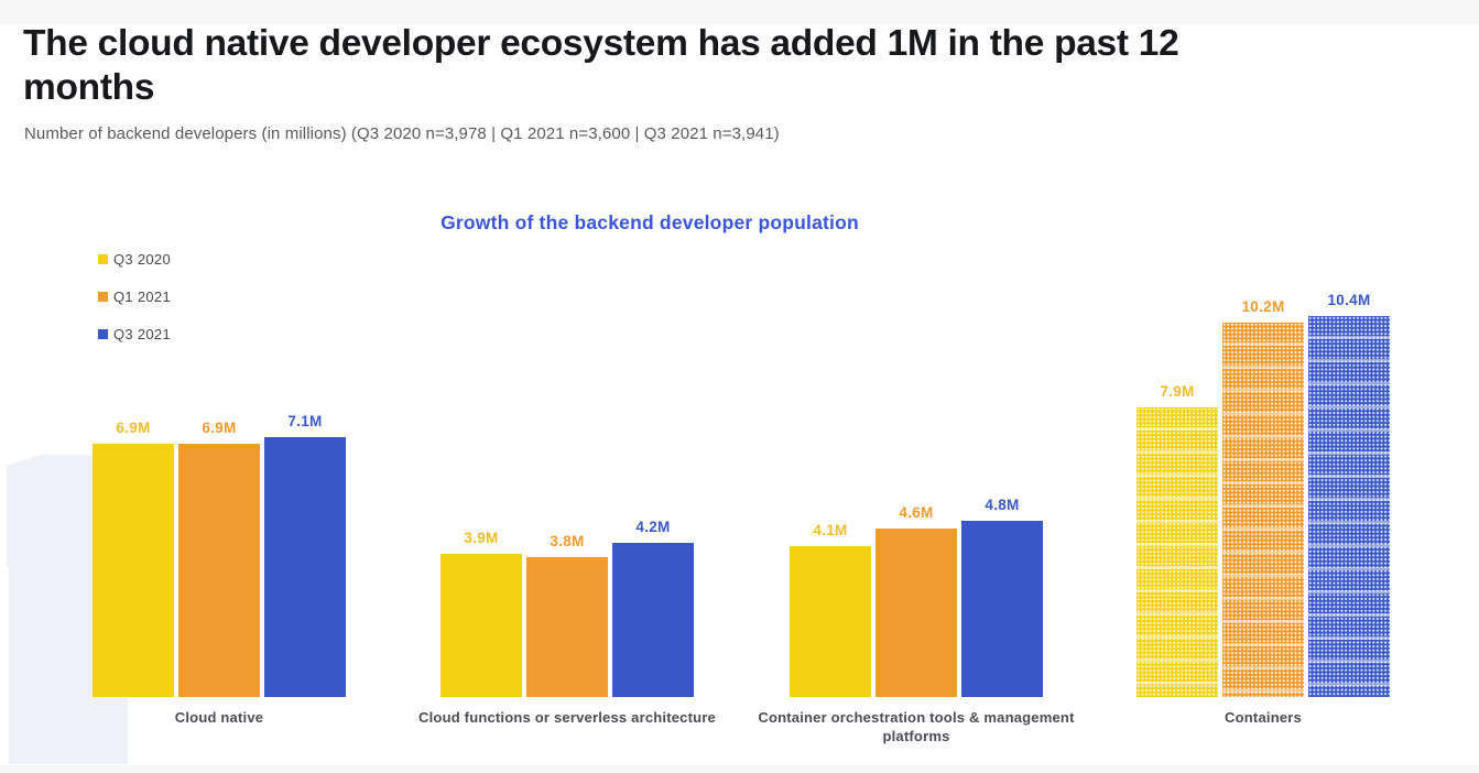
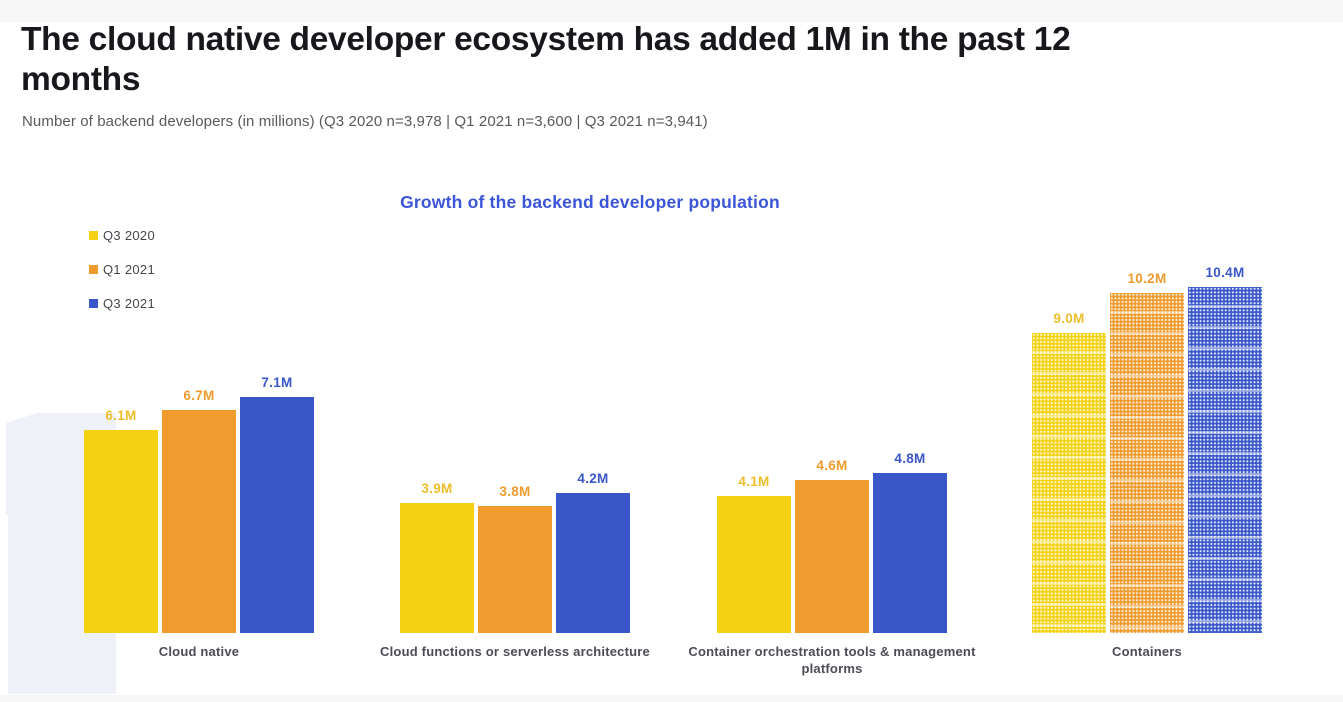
Q3 2020/Cloud native: 6.9M -> 6.1M
Q1 2021/Cloud native: 6.9M -> 6.7M
Q3 2020/Containers: 7.9M -> 9.0M
